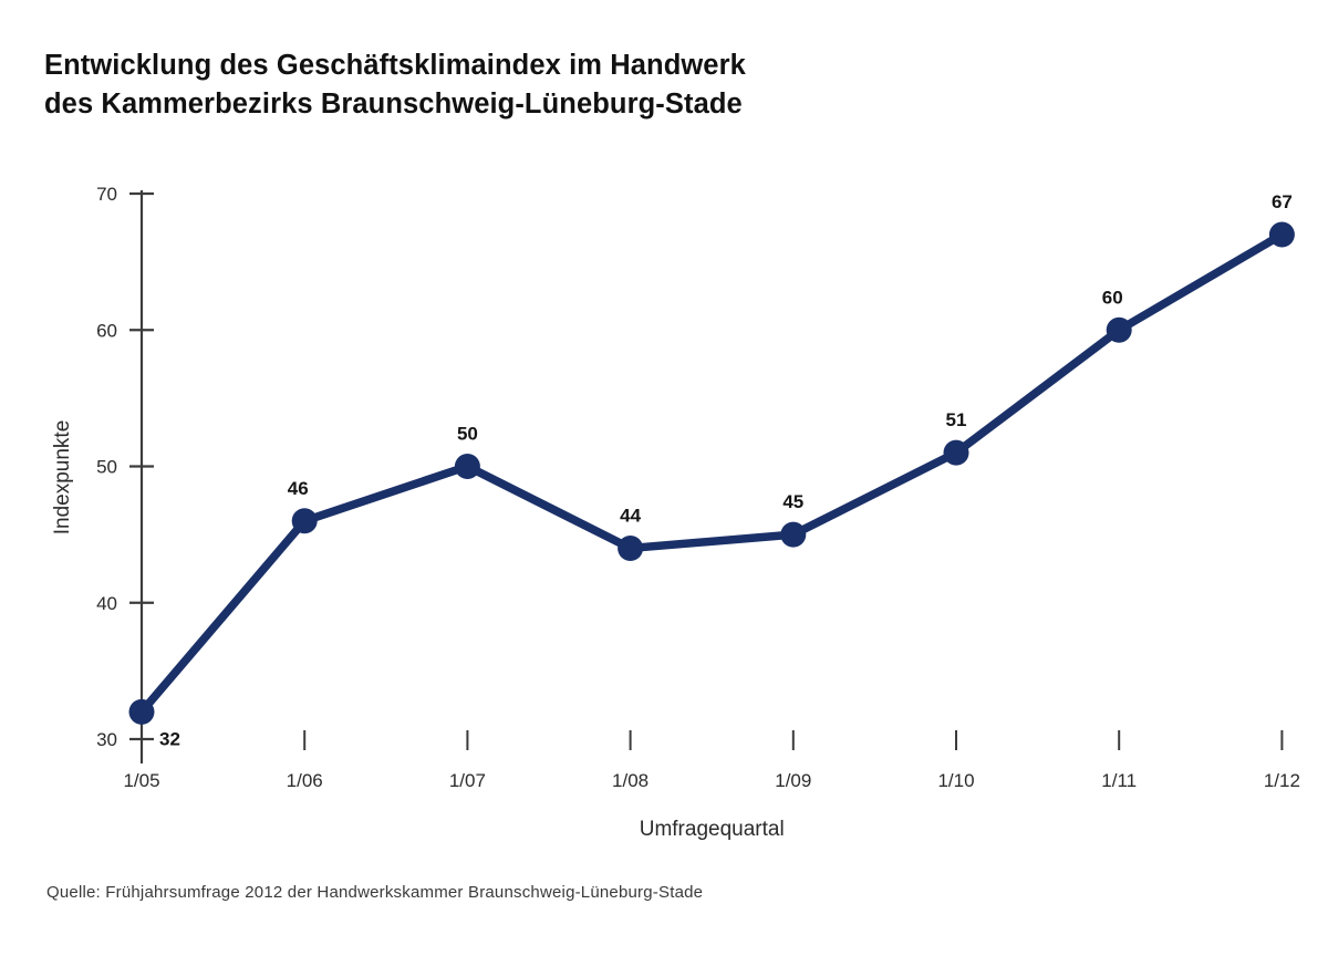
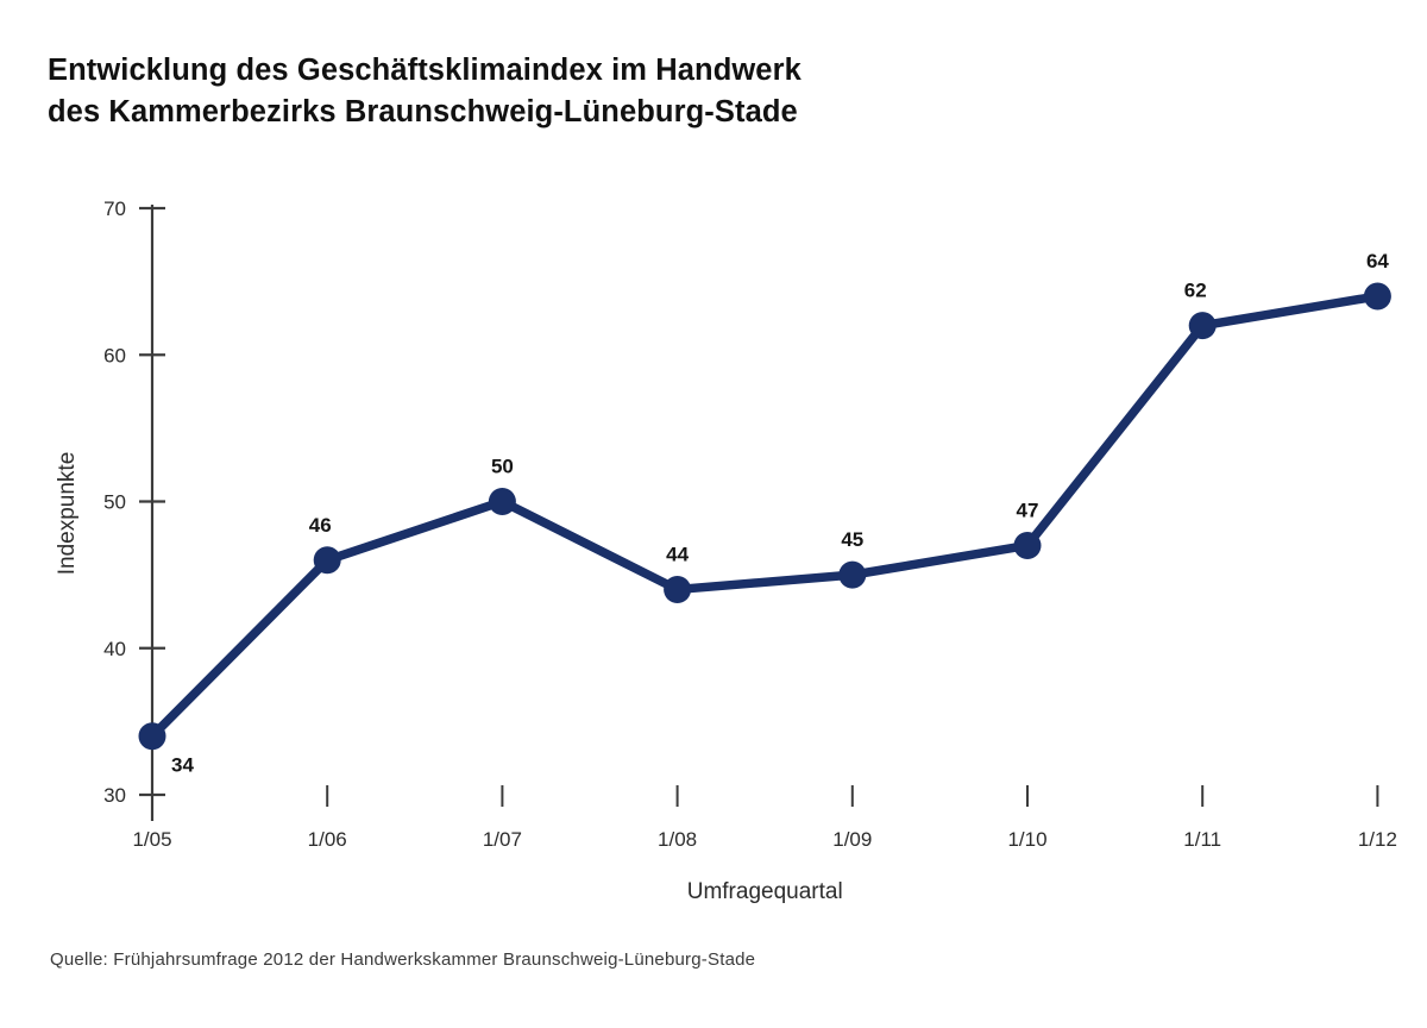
1/05: 32 -> 34
1/10: 51 -> 47
1/11: 60 -> 62
1/12: 67 -> 64
